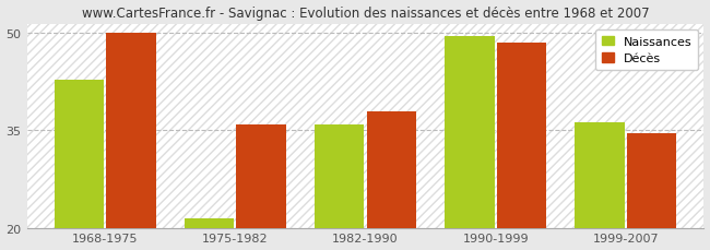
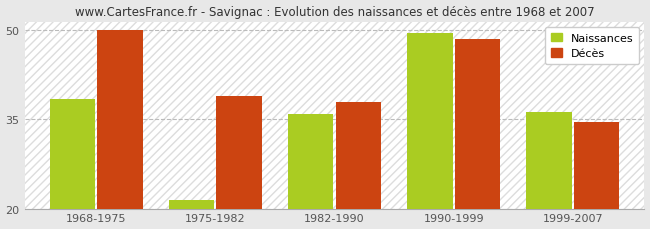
Naissances/1968-1975: 42.8 -> 38.5
Décès/1975-1982: 36.0 -> 39.0
